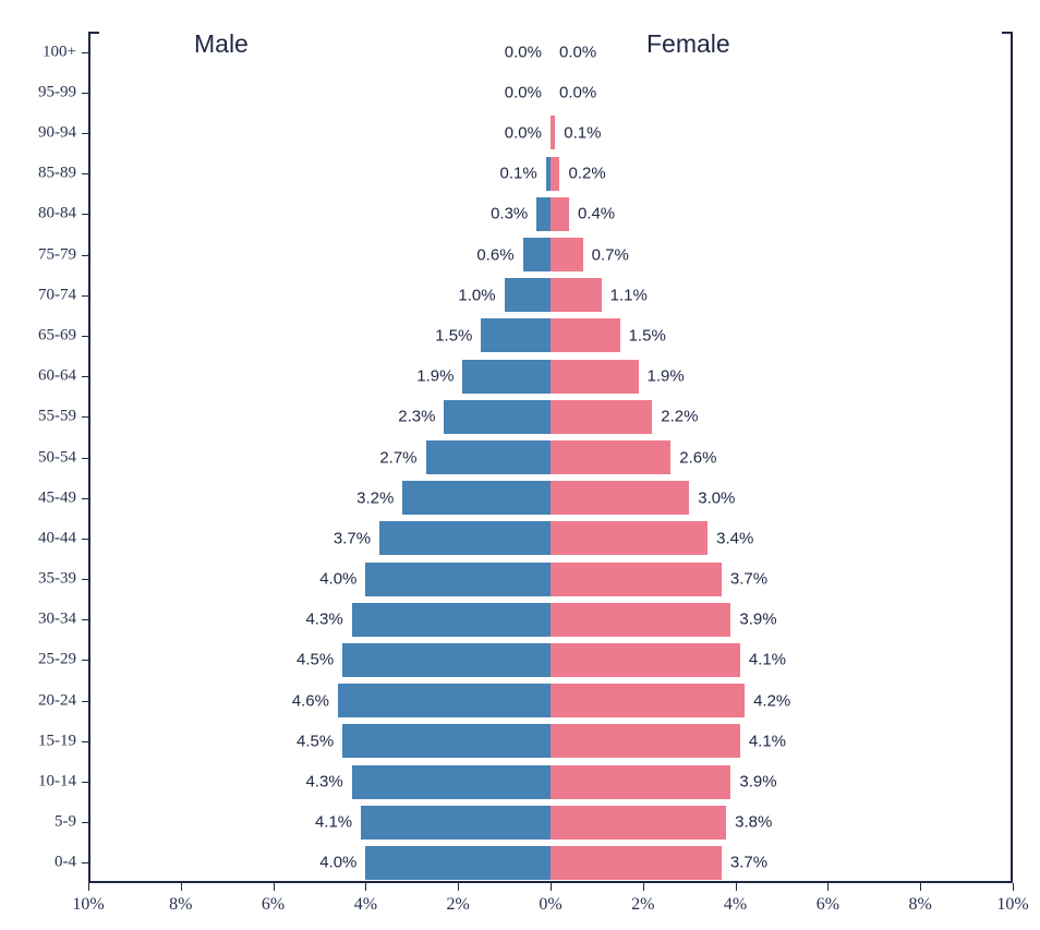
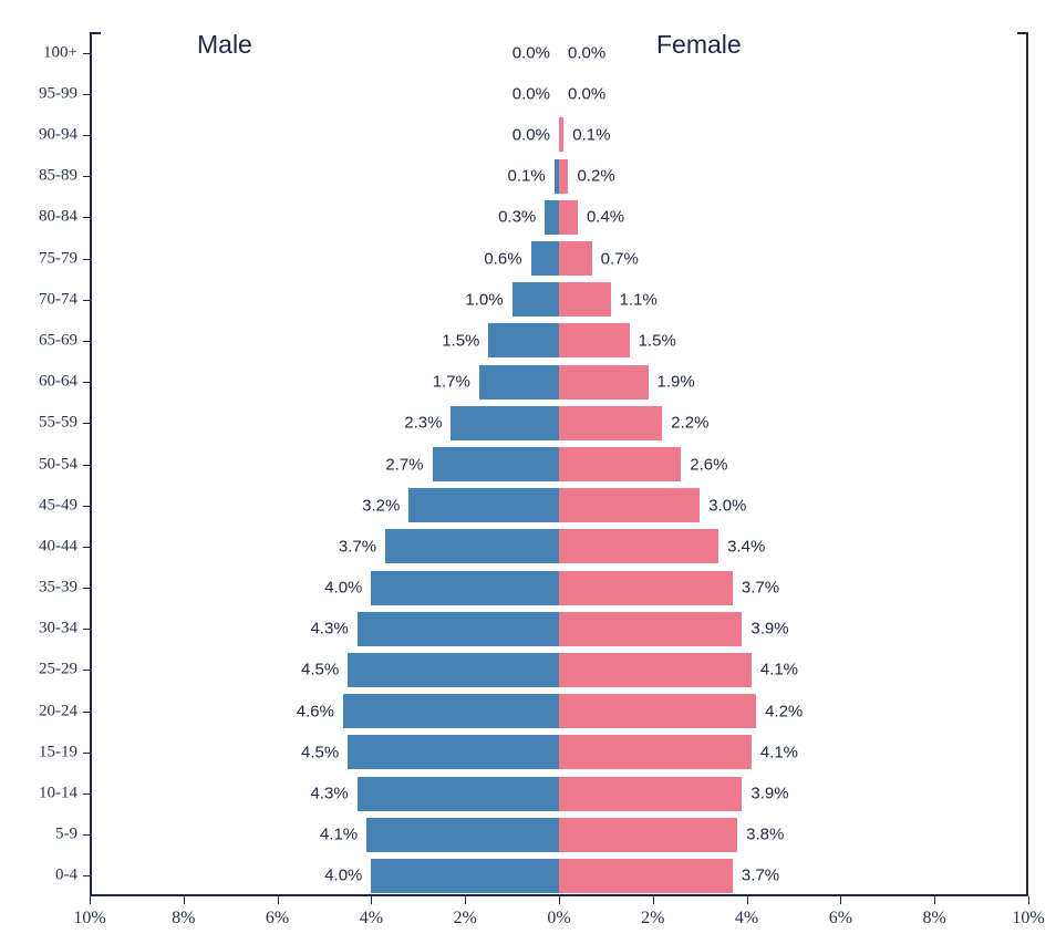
Male/60-64: 1.9% -> 1.7%
